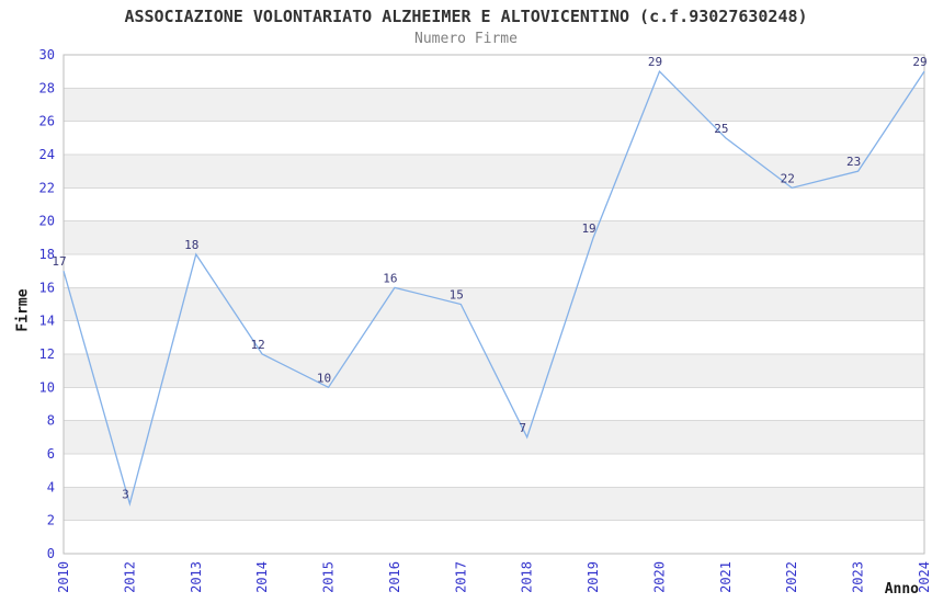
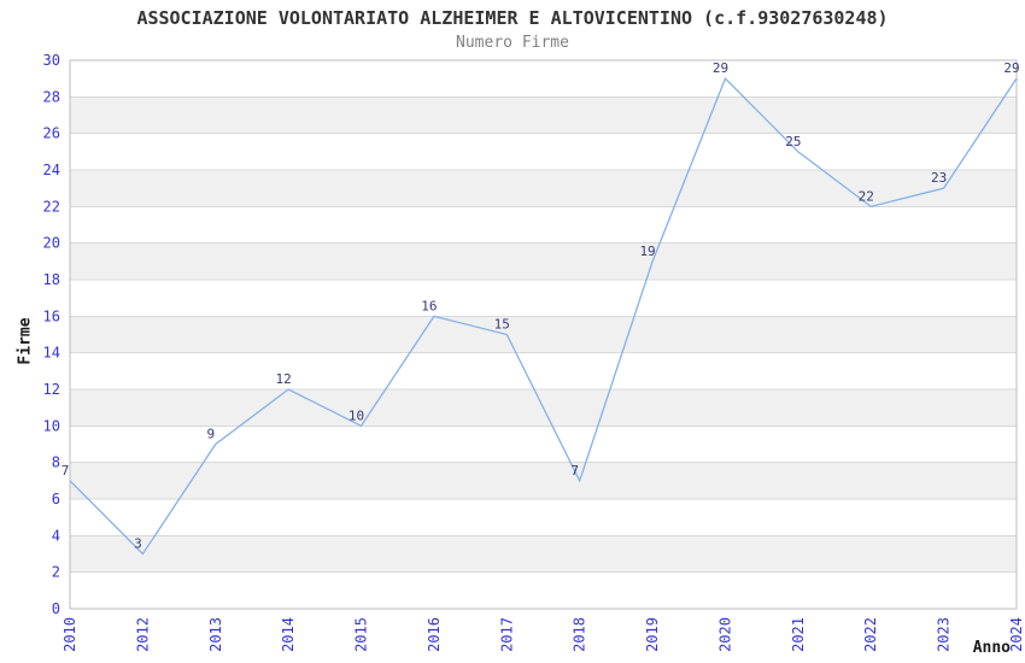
2010: 17 -> 7
2013: 18 -> 9
